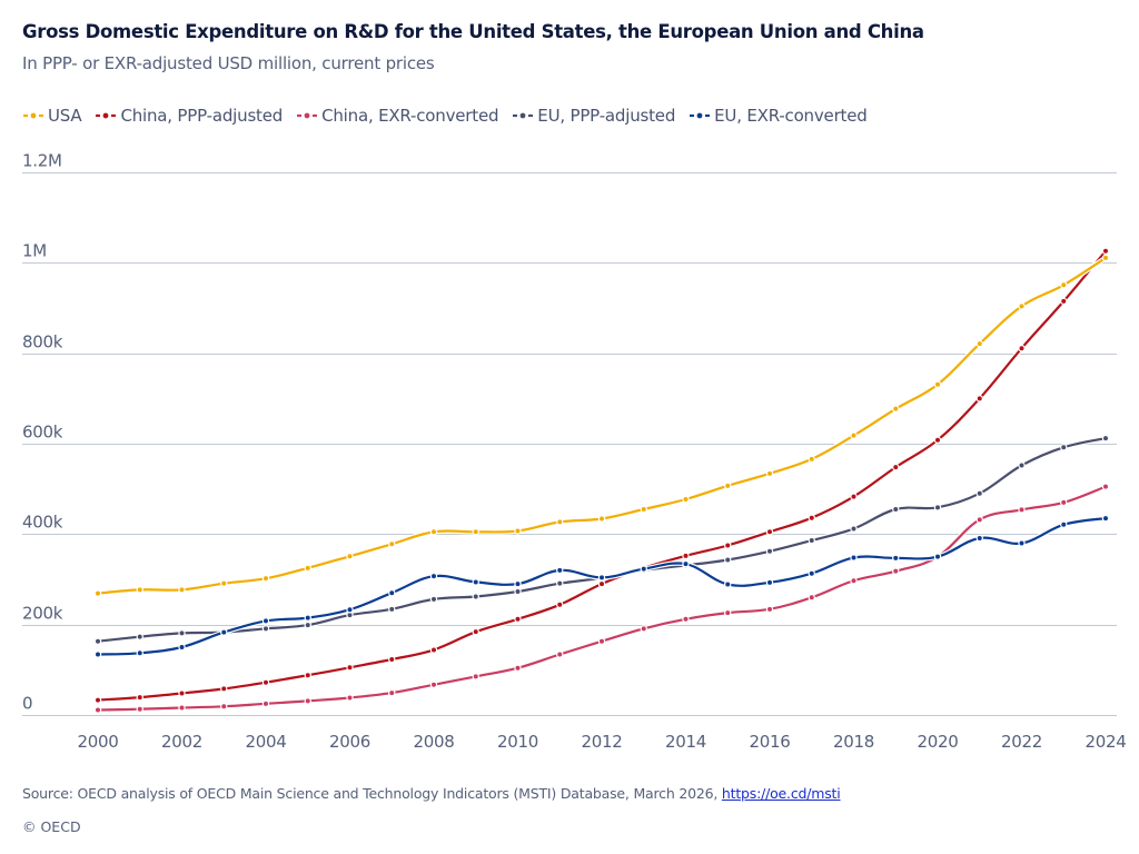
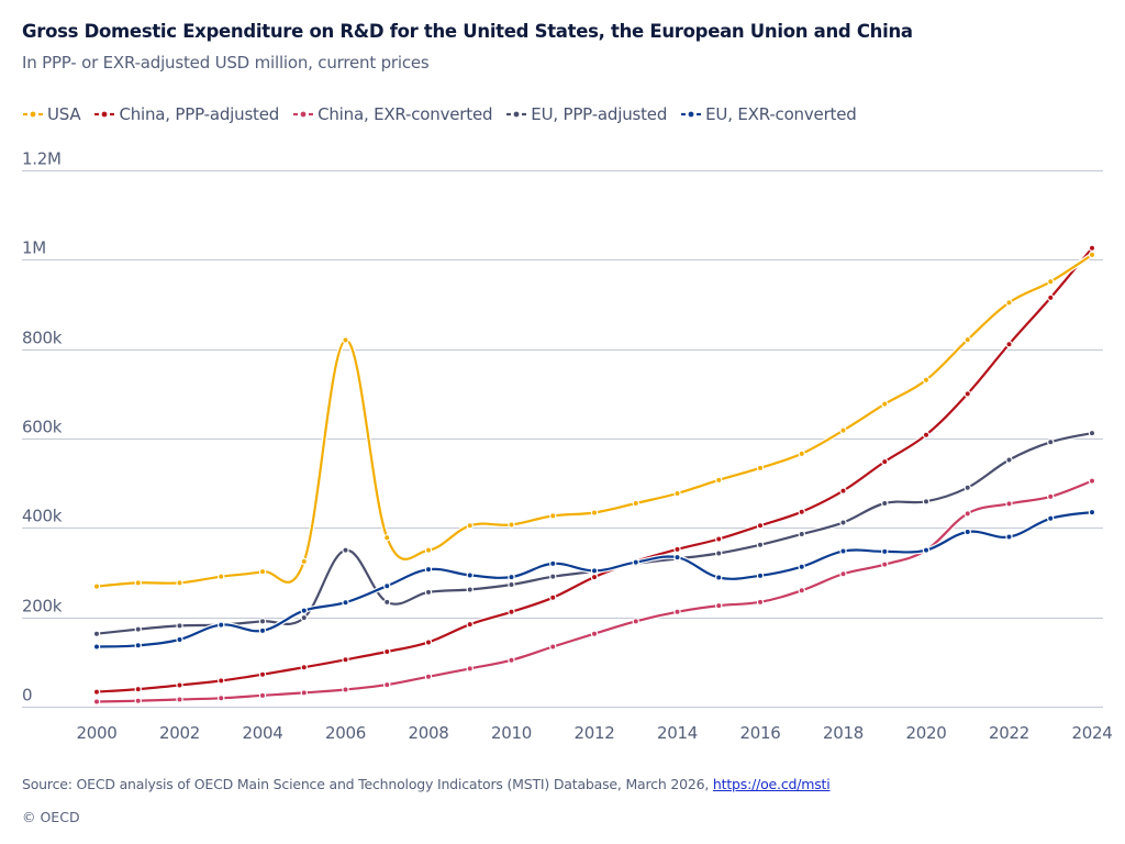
EU, EXR-converted/2004: 210k -> 170k
USA/2006: 350k -> 820k
EU, PPP-adjusted/2006: 220k -> 350k
USA/2008: 400k -> 350k
